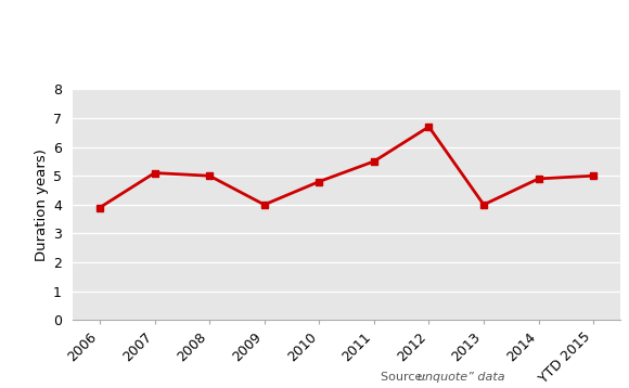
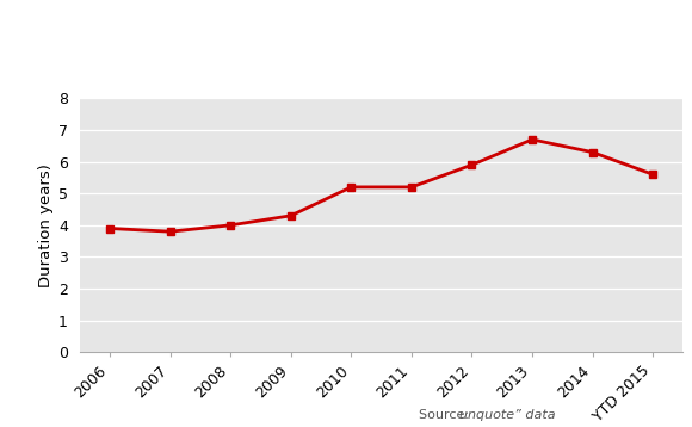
2007: 5.1 -> 3.8
2008: 5.0 -> 4.0
2009: 4.0 -> 4.3
2010: 4.8 -> 5.2
2011: 5.5 -> 5.2
2012: 6.7 -> 5.9
2013: 4.0 -> 6.7
2014: 4.9 -> 6.3
YTD 2015: 5.0 -> 5.6
